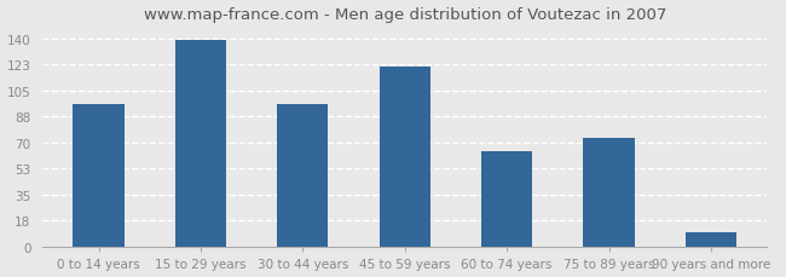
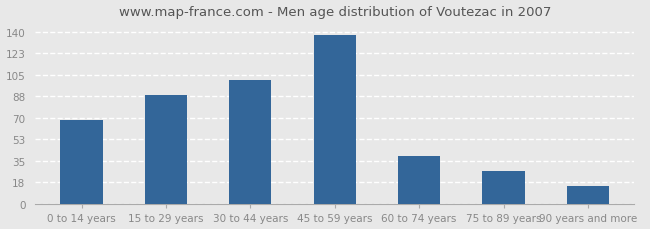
0 to 14 years: 96 -> 68
15 to 29 years: 139 -> 89
30 to 44 years: 96 -> 101
45 to 59 years: 121 -> 137
60 to 74 years: 64 -> 39
75 to 89 years: 73 -> 27
90 years and more: 10 -> 15
